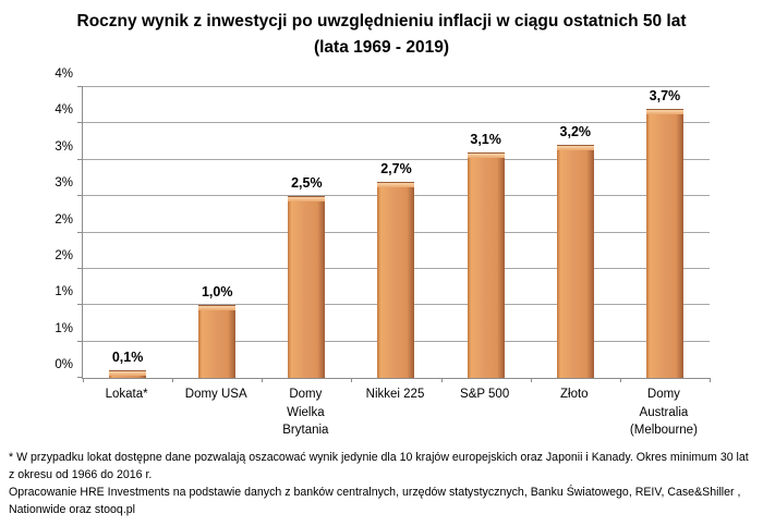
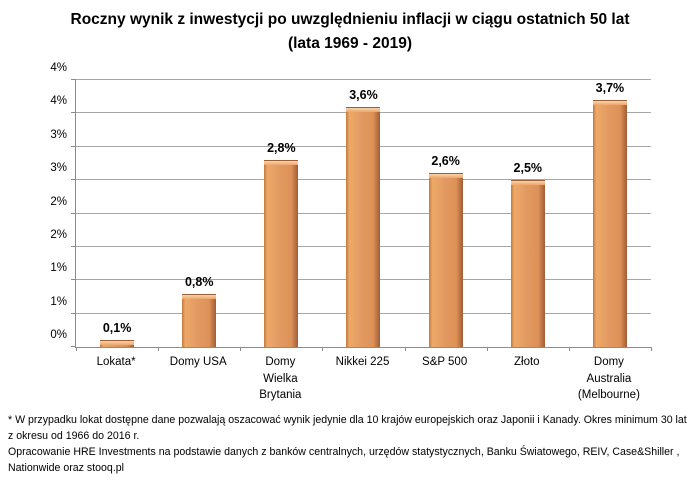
Domy USA: 1,0% -> 0,8%
Domy Wielka Brytania: 2,5% -> 2,8%
Nikkei 225: 2,7% -> 3,6%
S&P 500: 3,1% -> 2,6%
Złoto: 3,2% -> 2,5%
